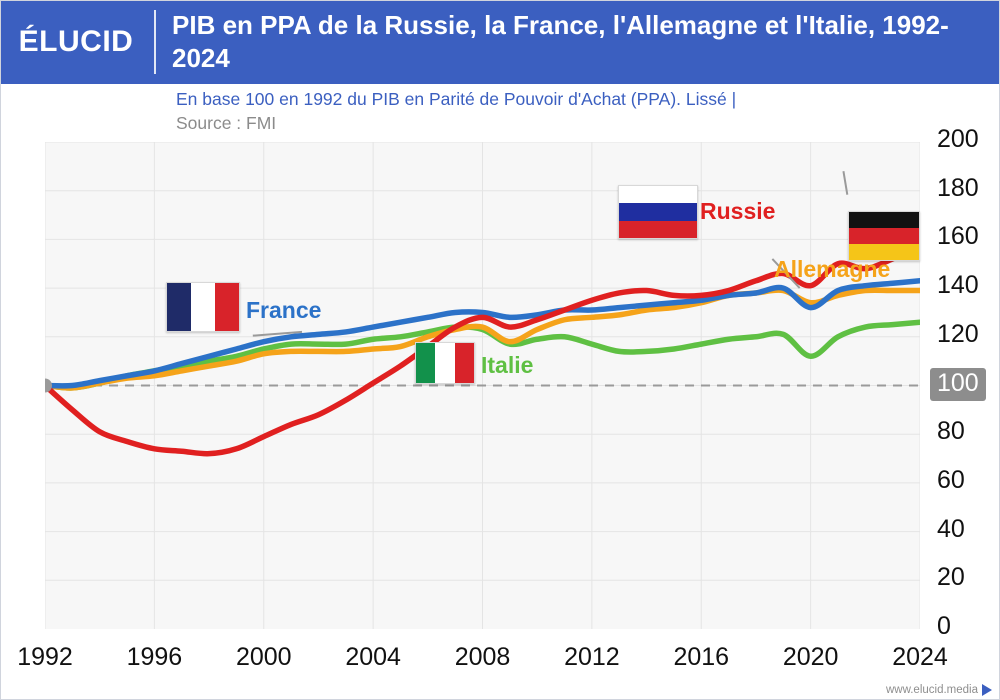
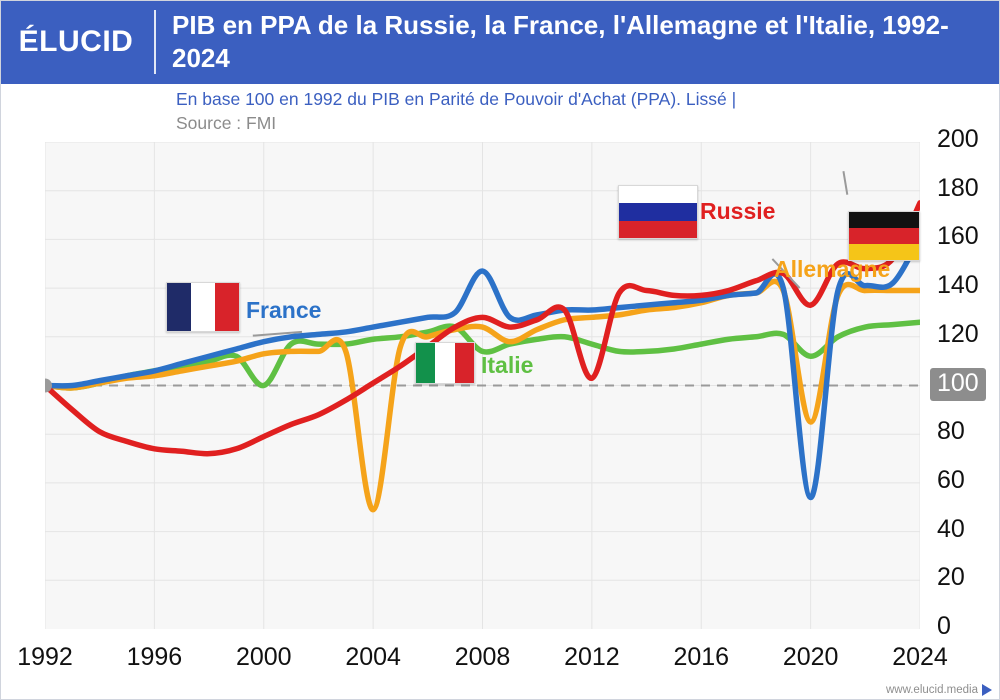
Italie/2000: 115 -> 100
Allemagne/2004: 115 -> 49
France/2008: 130 -> 147
Italie/2008: 123 -> 114
Russie/2012: 135 -> 103
Russie/2020: 141 -> 133
France/2020: 132 -> 54
Allemagne/2020: 134 -> 85
Russie/2024: 157 -> 175
France/2024: 143 -> 161
